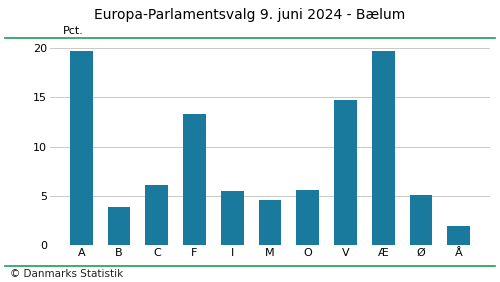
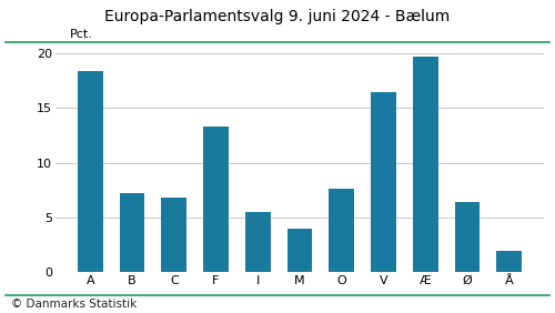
A: 19.7 -> 18.4
B: 3.9 -> 7.2
C: 6.1 -> 6.8
M: 4.6 -> 4.0
O: 5.6 -> 7.6
V: 14.7 -> 16.4
Ø: 5.1 -> 6.4
